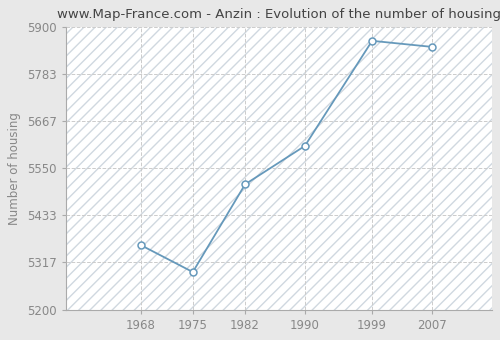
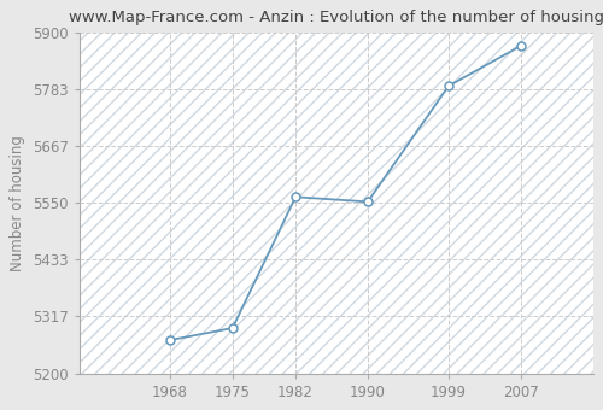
1968: 5360 -> 5268
1982: 5510 -> 5562
1990: 5605 -> 5552
1999: 5865 -> 5790
2007: 5850 -> 5872
